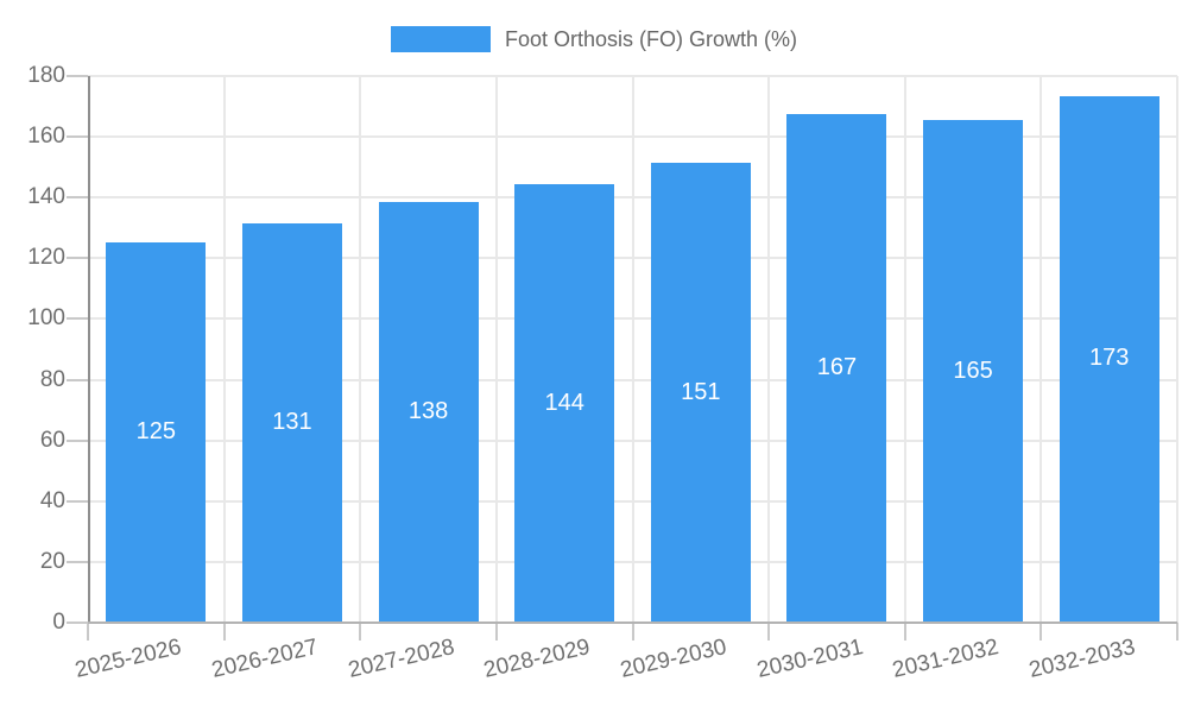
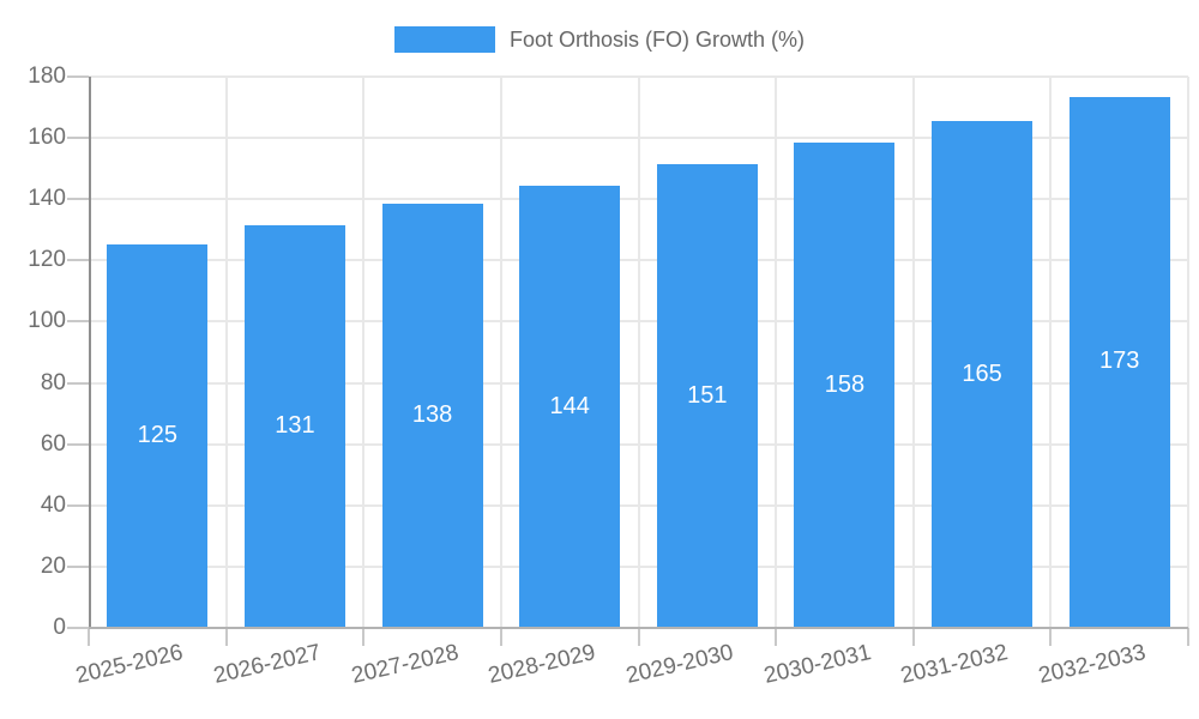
2030-2031: 167 -> 158
